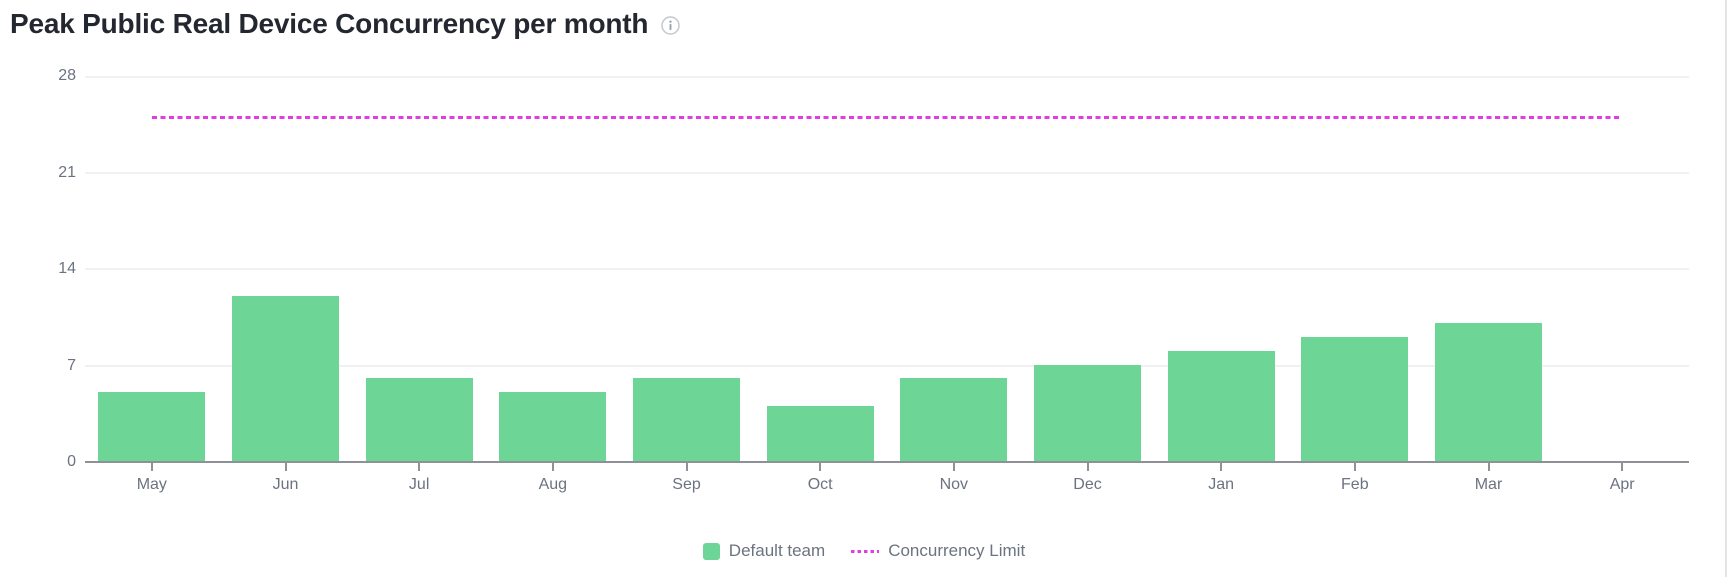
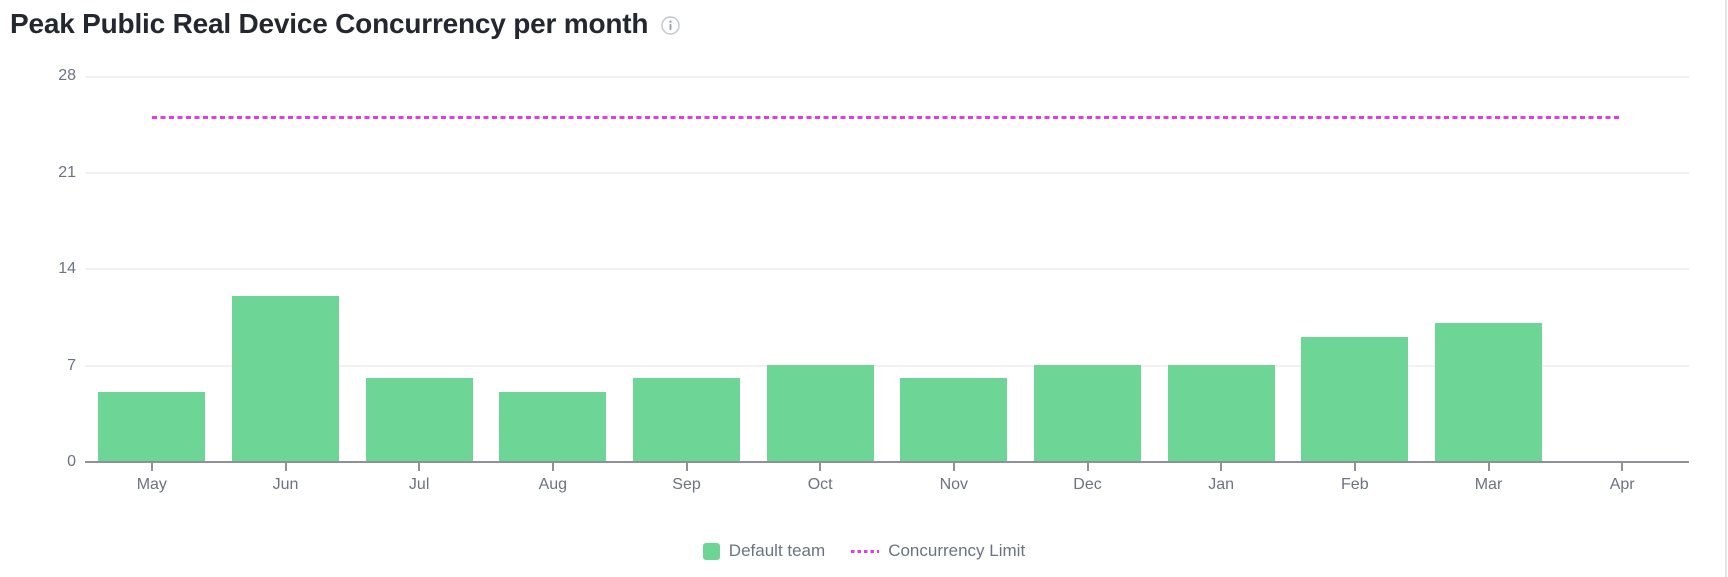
Oct: 4 -> 7
Jan: 8 -> 7
